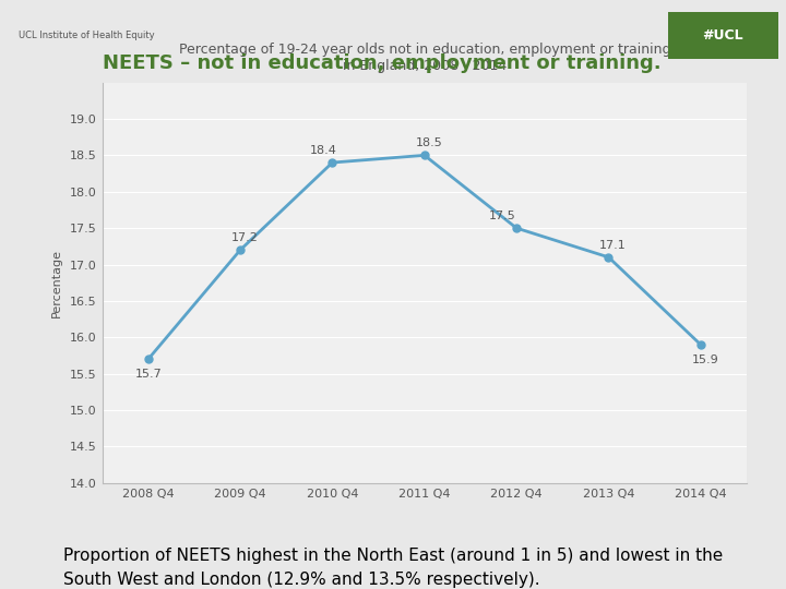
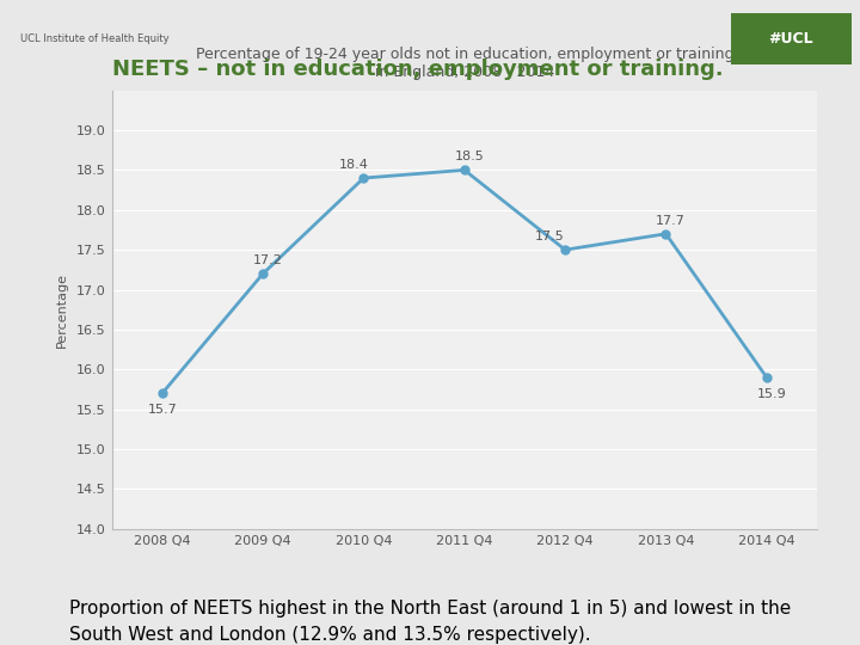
2013 Q4: 17.1 -> 17.7
